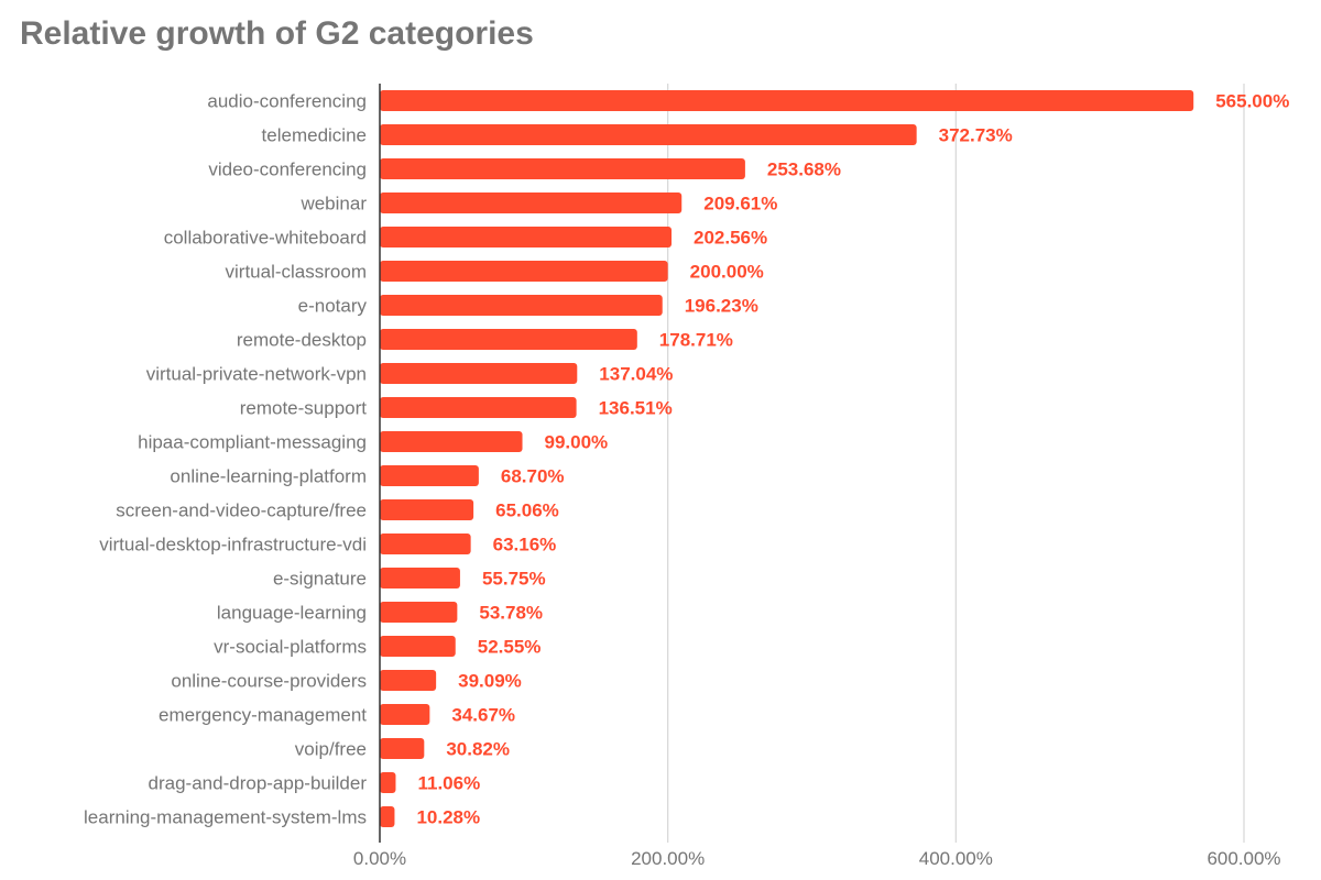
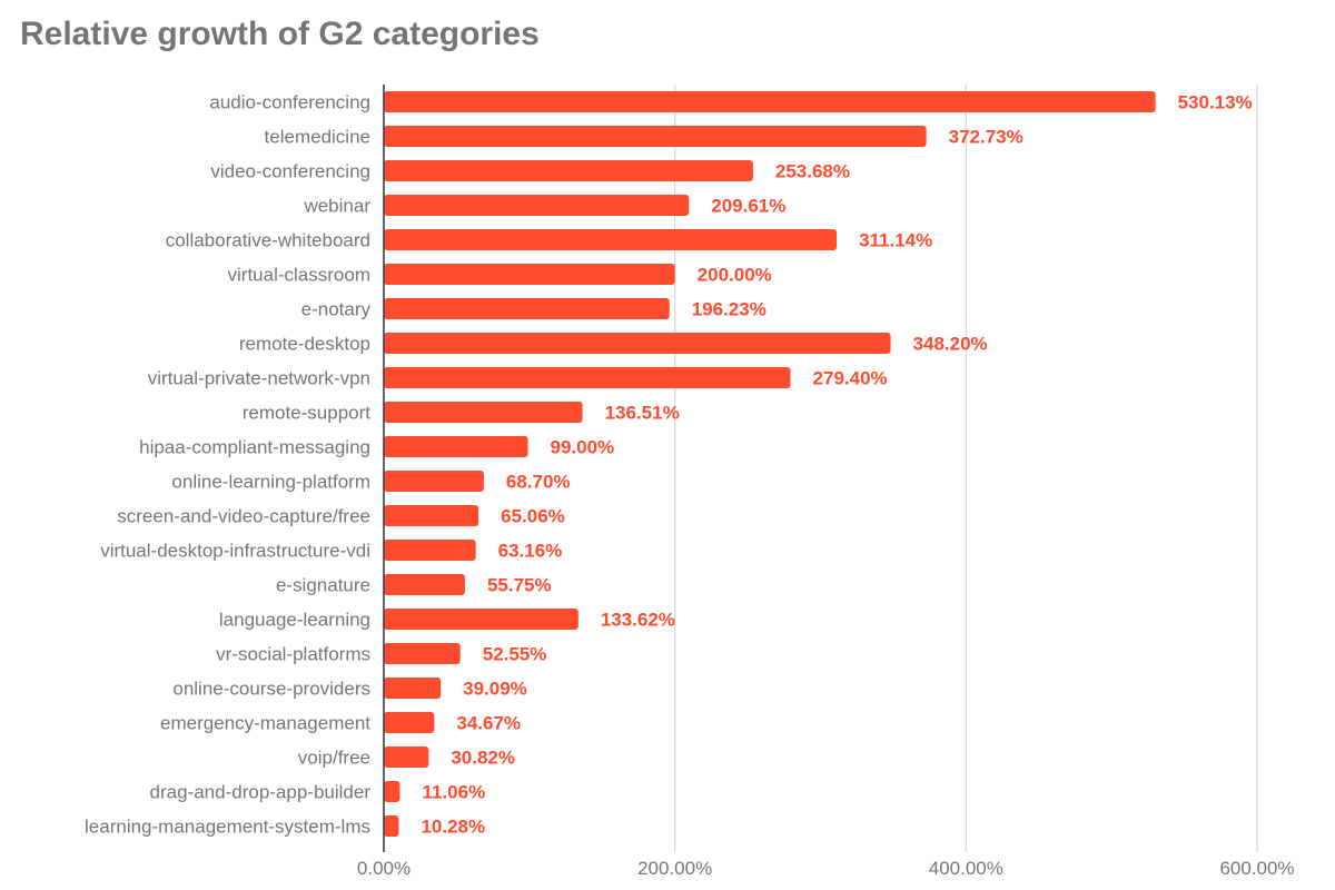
audio-conferencing: 565.00% -> 530.13%
collaborative-whiteboard: 202.56% -> 311.14%
remote-desktop: 178.71% -> 348.20%
virtual-private-network-vpn: 137.04% -> 279.40%
language-learning: 53.78% -> 133.62%
